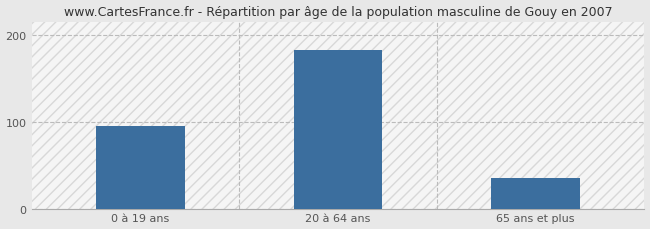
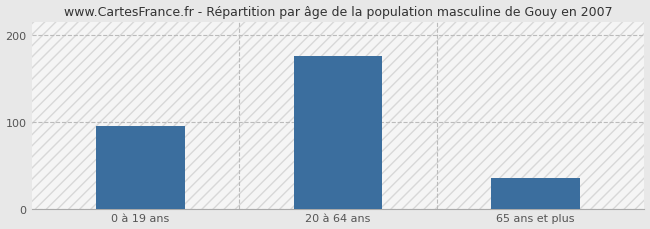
20 à 64 ans: 182 -> 175
